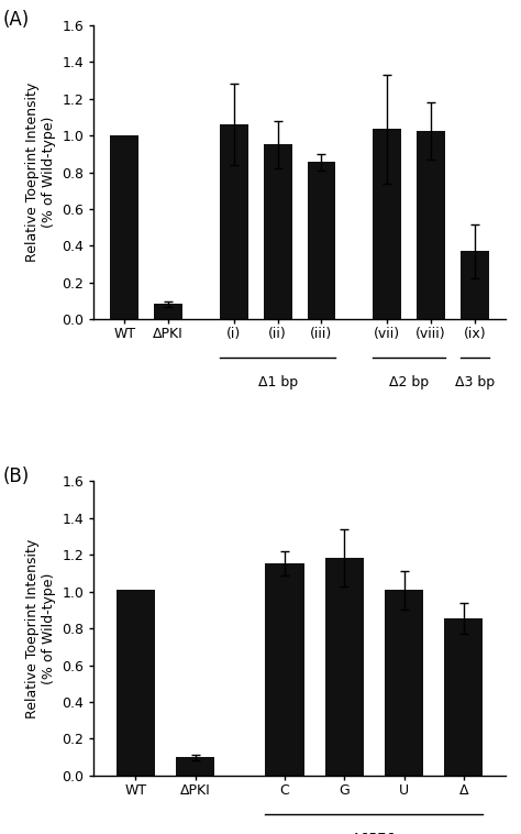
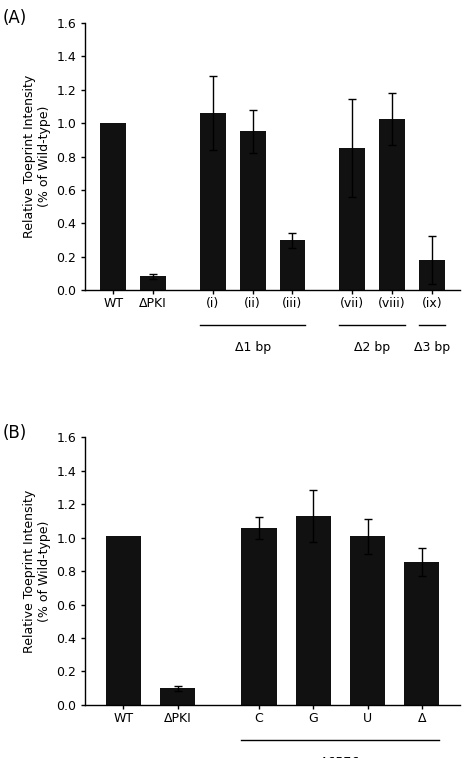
(iii): 0.85 -> 0.30
(vii): 1.03 -> 0.85
(ix): 0.37 -> 0.18
C: 1.16 -> 1.06
G: 1.19 -> 1.13
